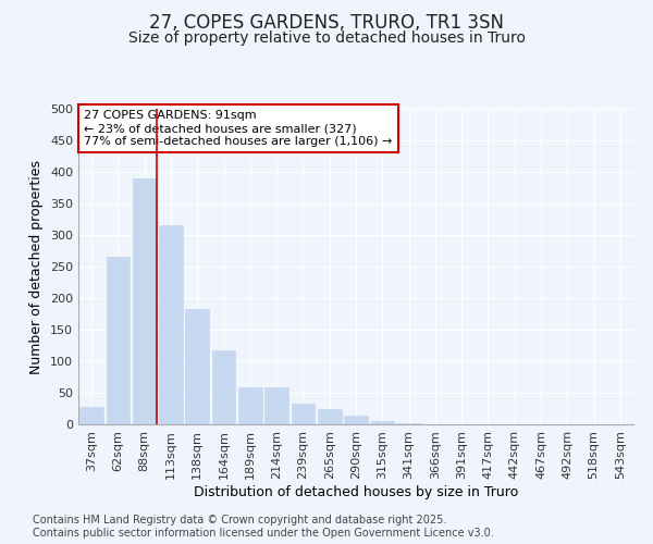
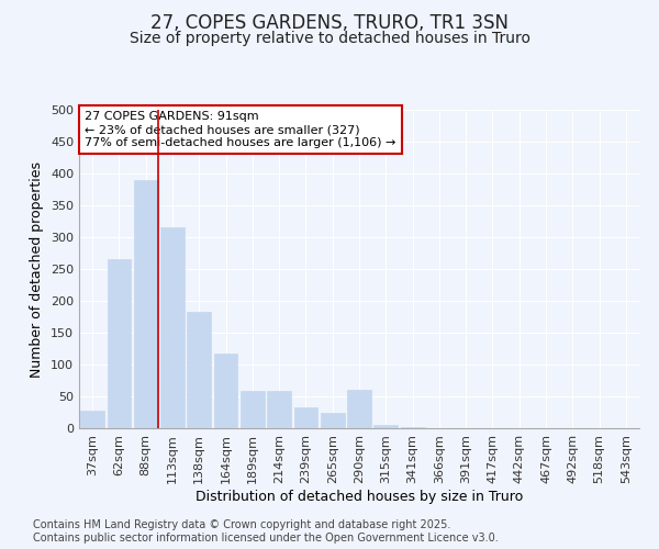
290sqm: 13 -> 60
